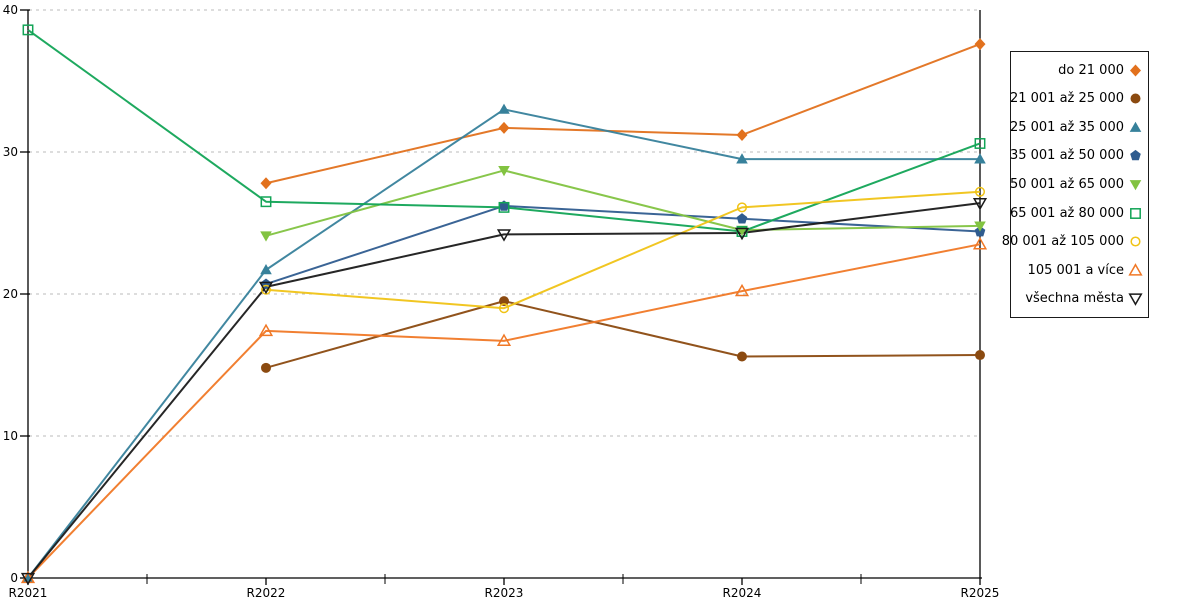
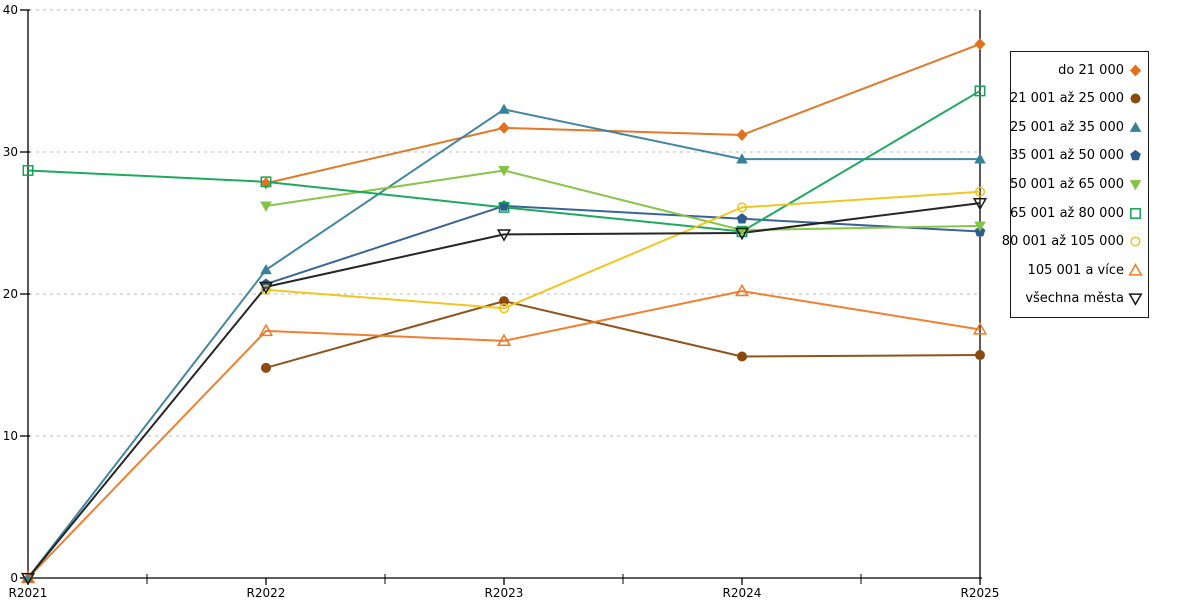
65 001 až 80 000/R2021: 38.6 -> 28.7
50 001 až 65 000/R2022: 24.1 -> 26.2
65 001 až 80 000/R2022: 26.5 -> 27.9
65 001 až 80 000/R2025: 30.6 -> 34.3
105 001 a více/R2025: 23.5 -> 17.5
